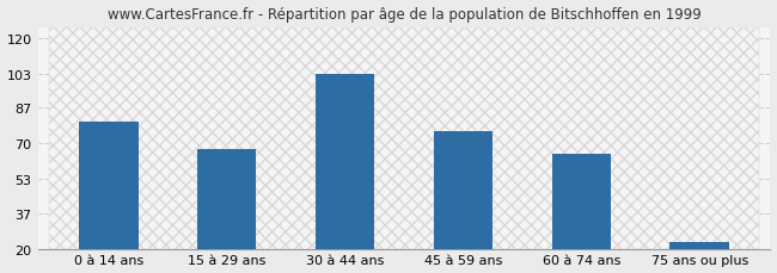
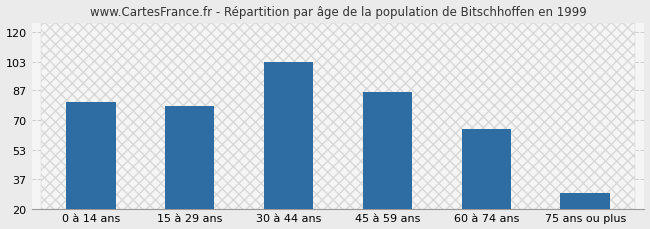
15 à 29 ans: 67 -> 78
45 à 59 ans: 76 -> 86
75 ans ou plus: 23 -> 29
